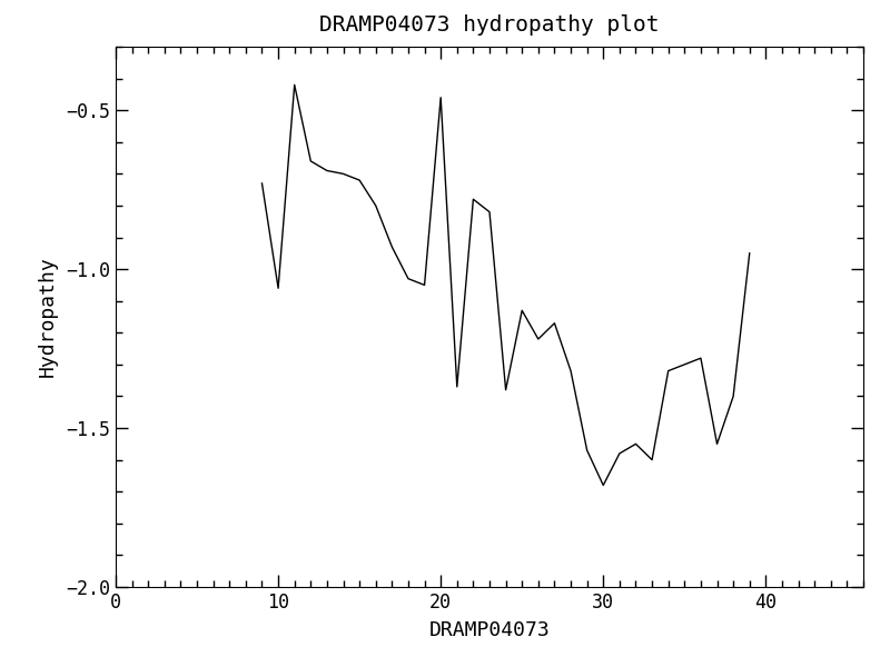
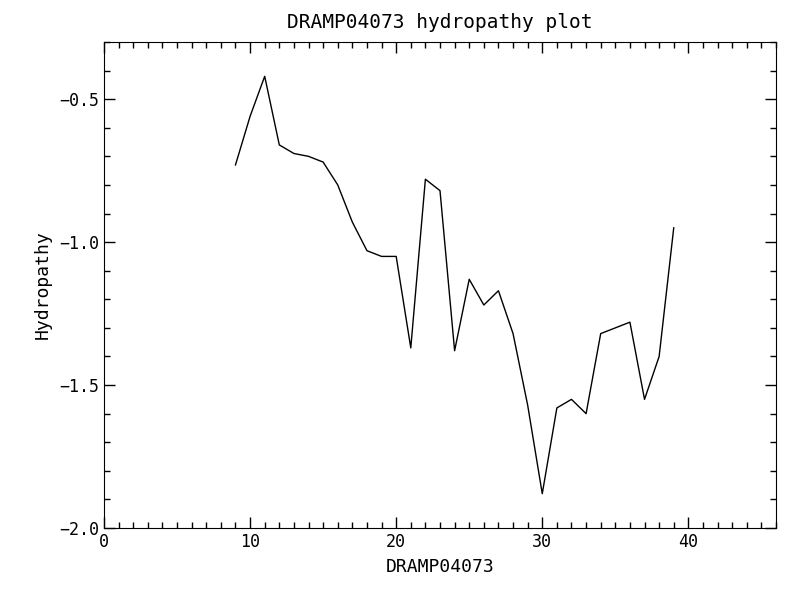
10: -1.06 -> -0.56
20: -0.46 -> -1.05
30: -1.68 -> -1.88
